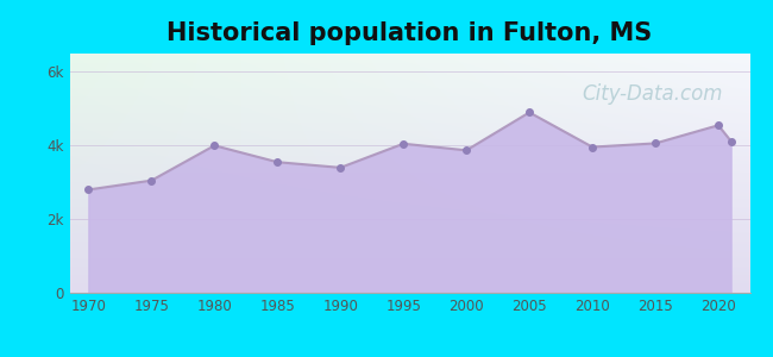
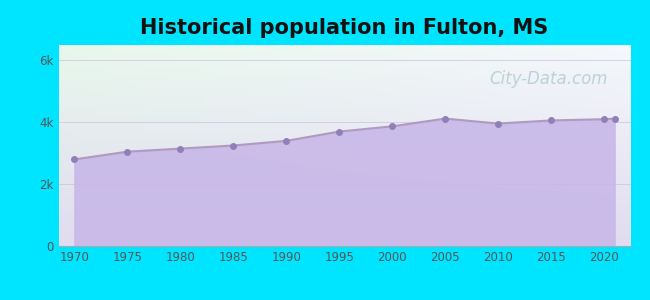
1980: 4.00k -> 3.15k
1985: 3.55k -> 3.25k
1995: 4.05k -> 3.70k
2005: 4.90k -> 4.12k
2020: 4.55k -> 4.10k
